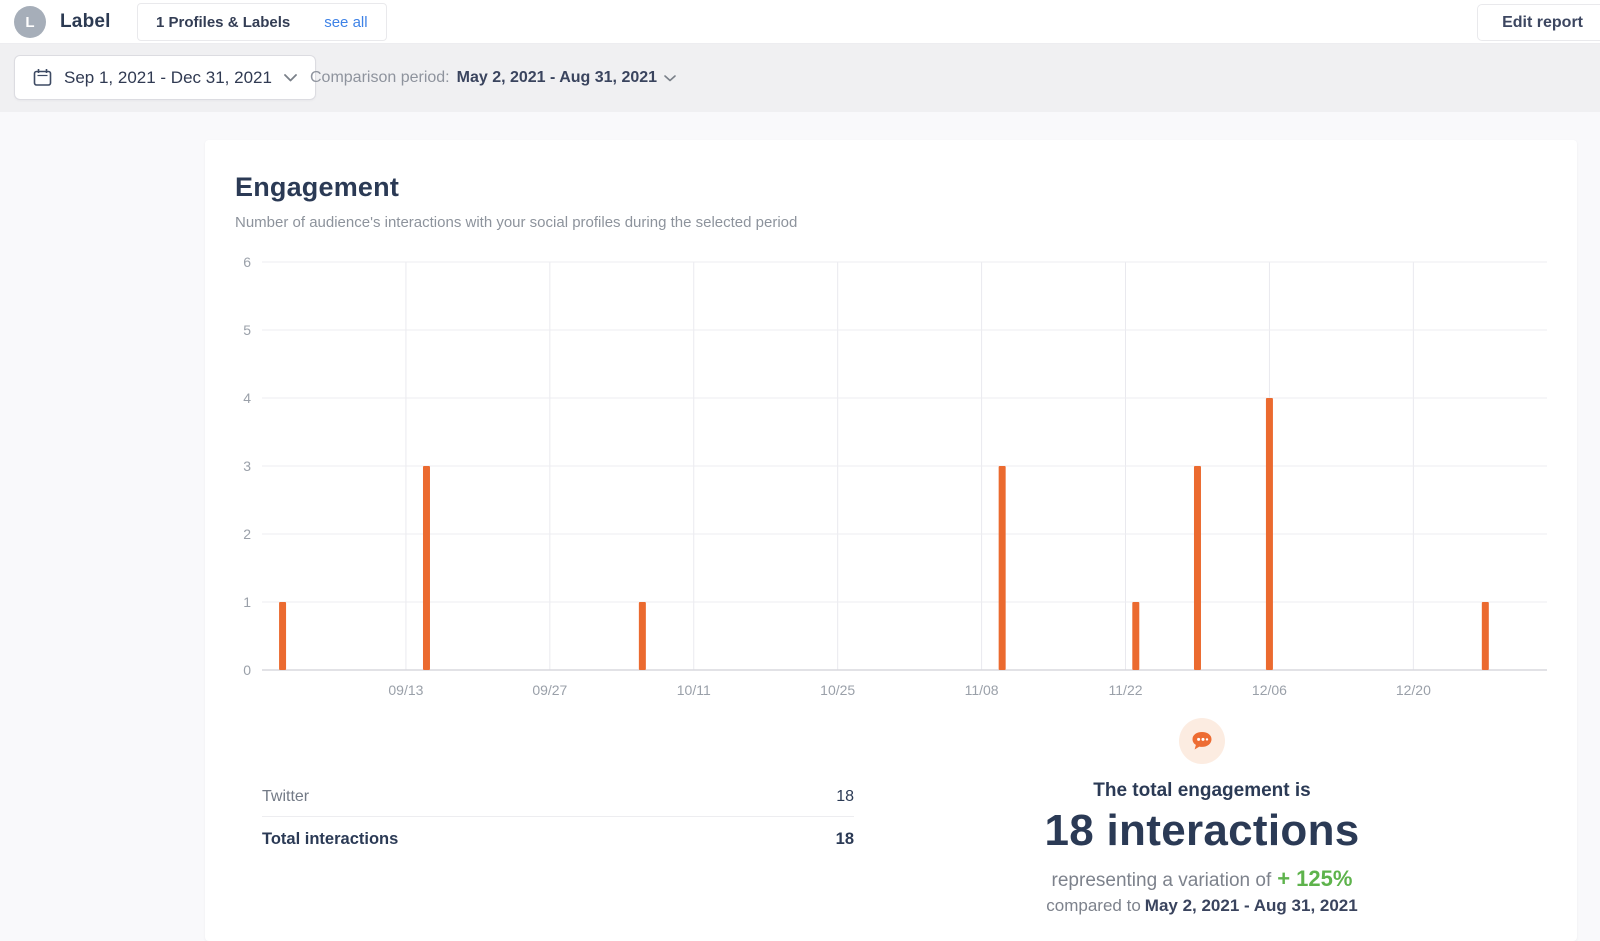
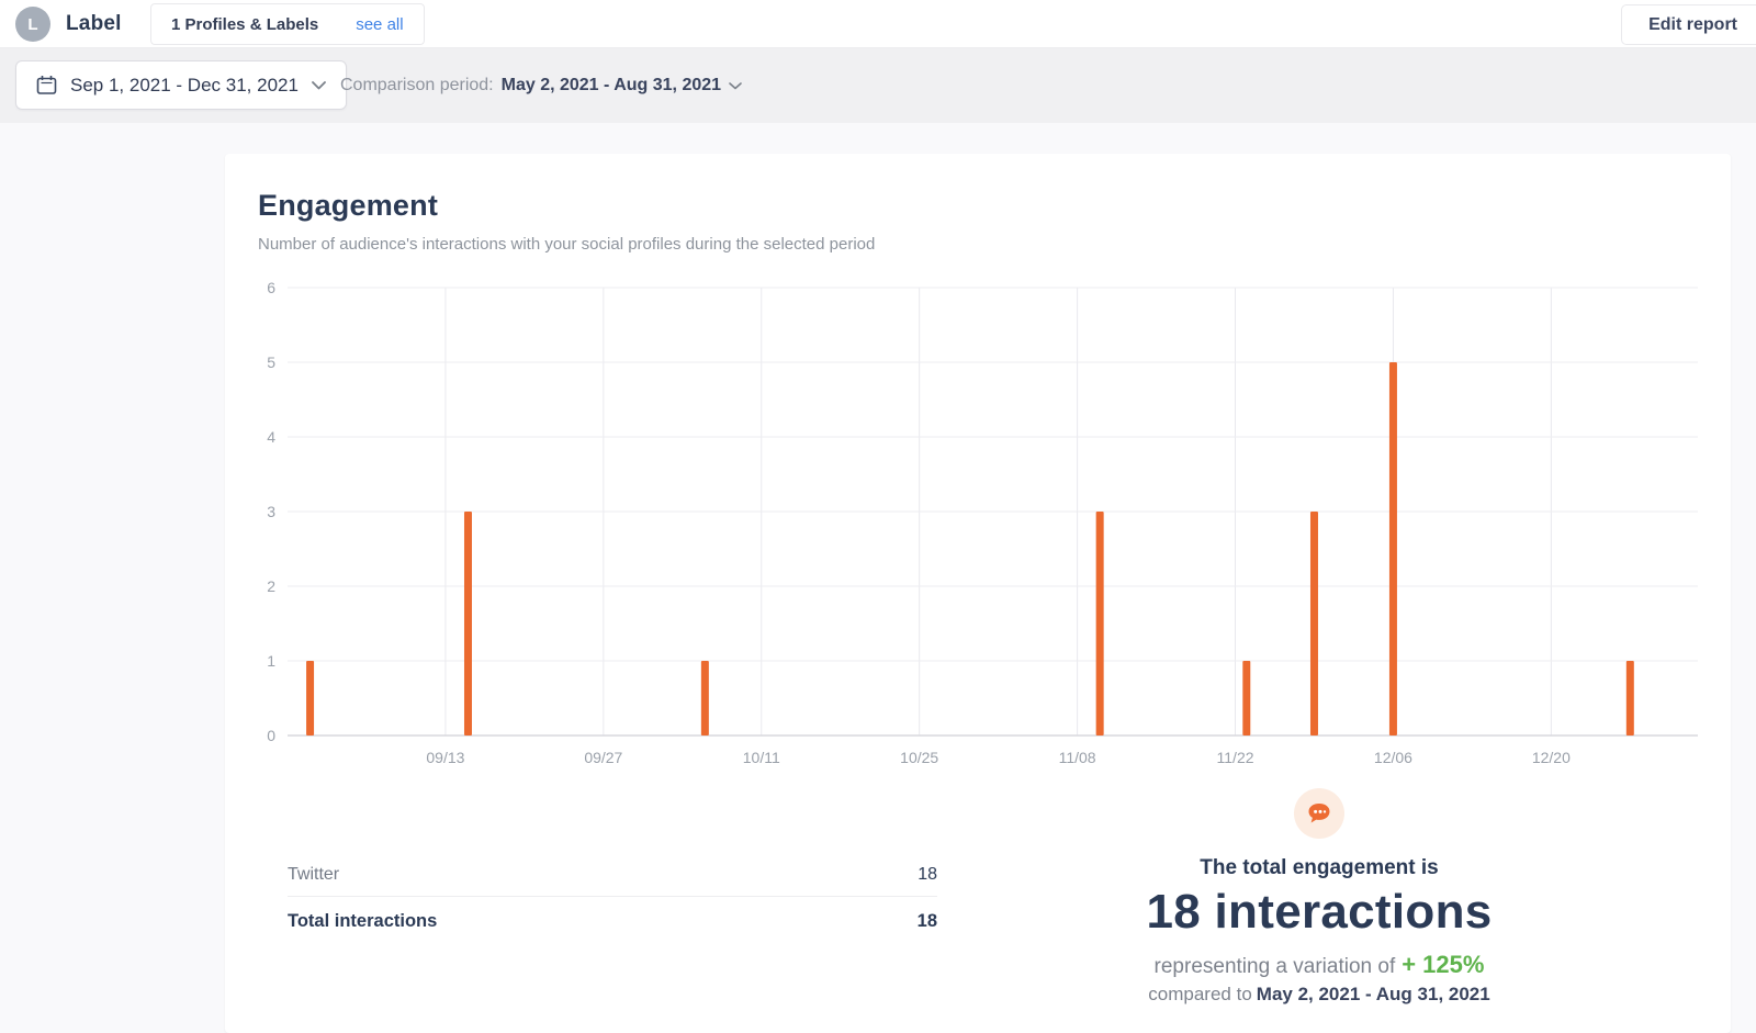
12/06: 4 -> 5
